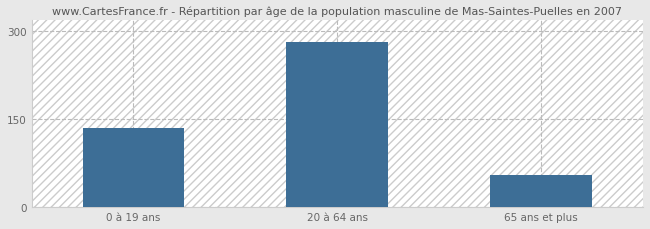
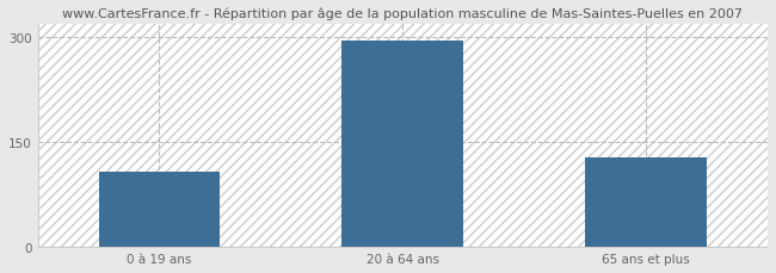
0 à 19 ans: 135 -> 108
20 à 64 ans: 281 -> 294
65 ans et plus: 55 -> 128
